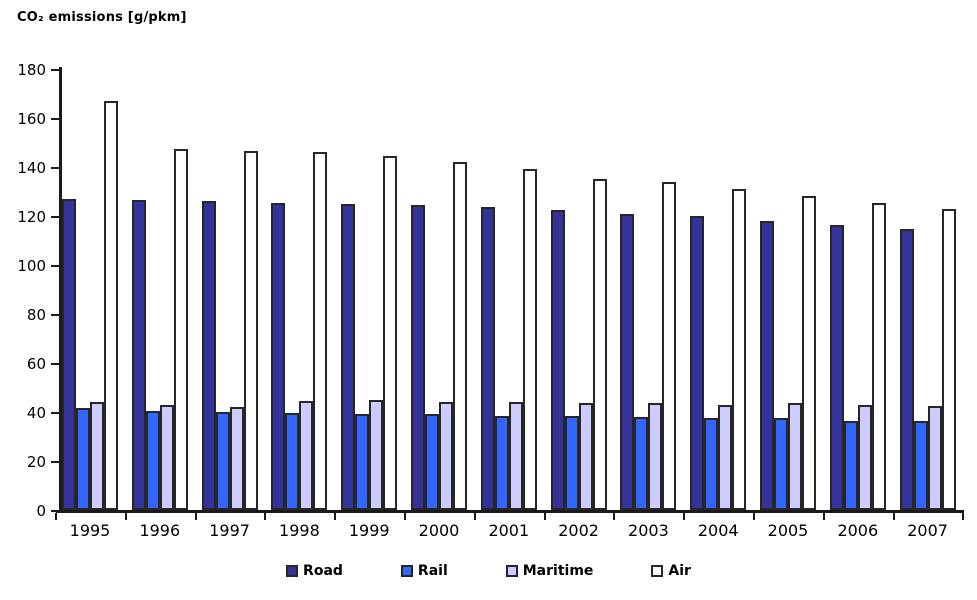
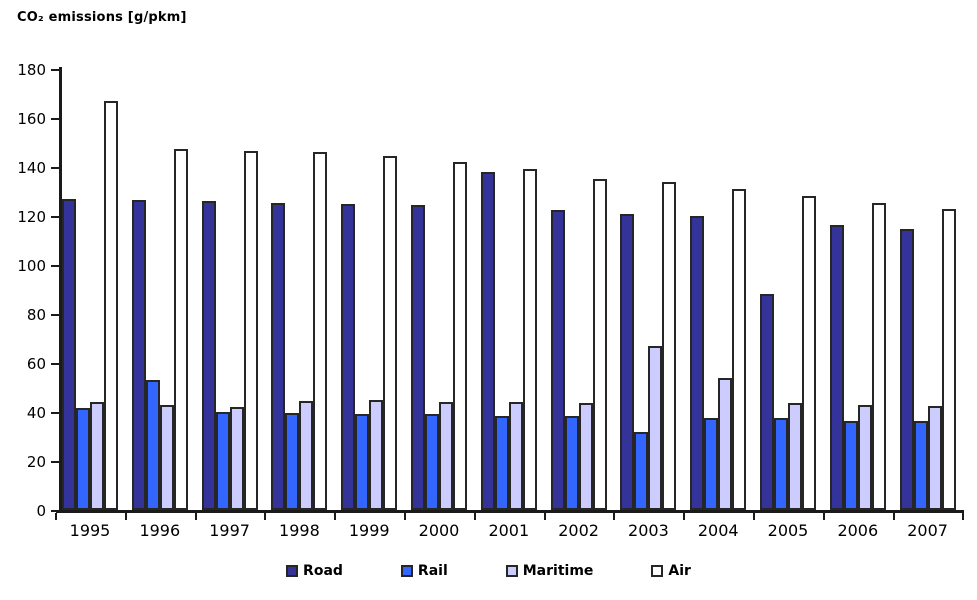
Rail/1996: 40 -> 53
Road/2001: 124 -> 138
Rail/2003: 38 -> 32
Maritime/2003: 44 -> 67
Maritime/2004: 43 -> 54
Road/2005: 118 -> 88
